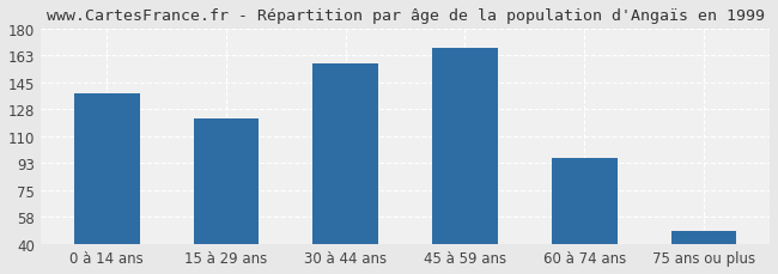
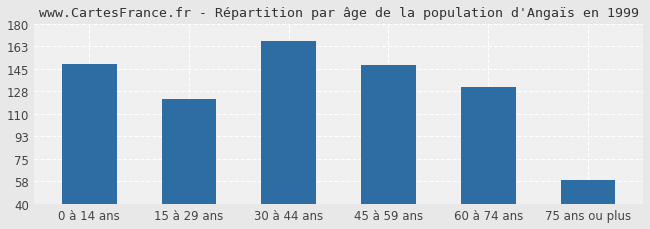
0 à 14 ans: 138 -> 149
30 à 44 ans: 158 -> 167
45 à 59 ans: 168 -> 148
60 à 74 ans: 96 -> 131
75 ans ou plus: 49 -> 59
